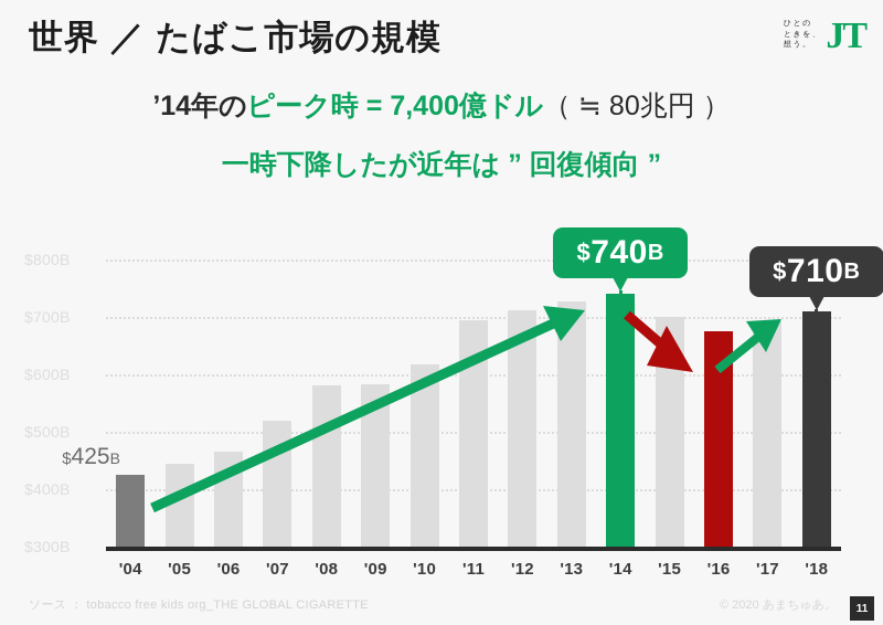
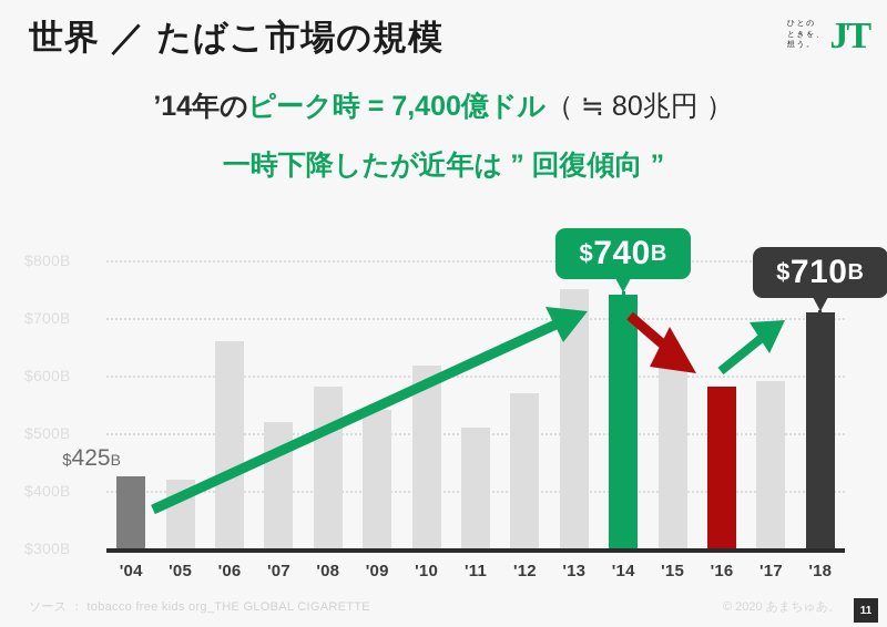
'05: $440B -> $420B
'06: $460B -> $660B
'09: $580B -> $540B
'11: $700B -> $510B
'12: $710B -> $570B
'13: $730B -> $750B
'15: $700B -> $630B
'16: $680B -> $580B
'17: $690B -> $590B
